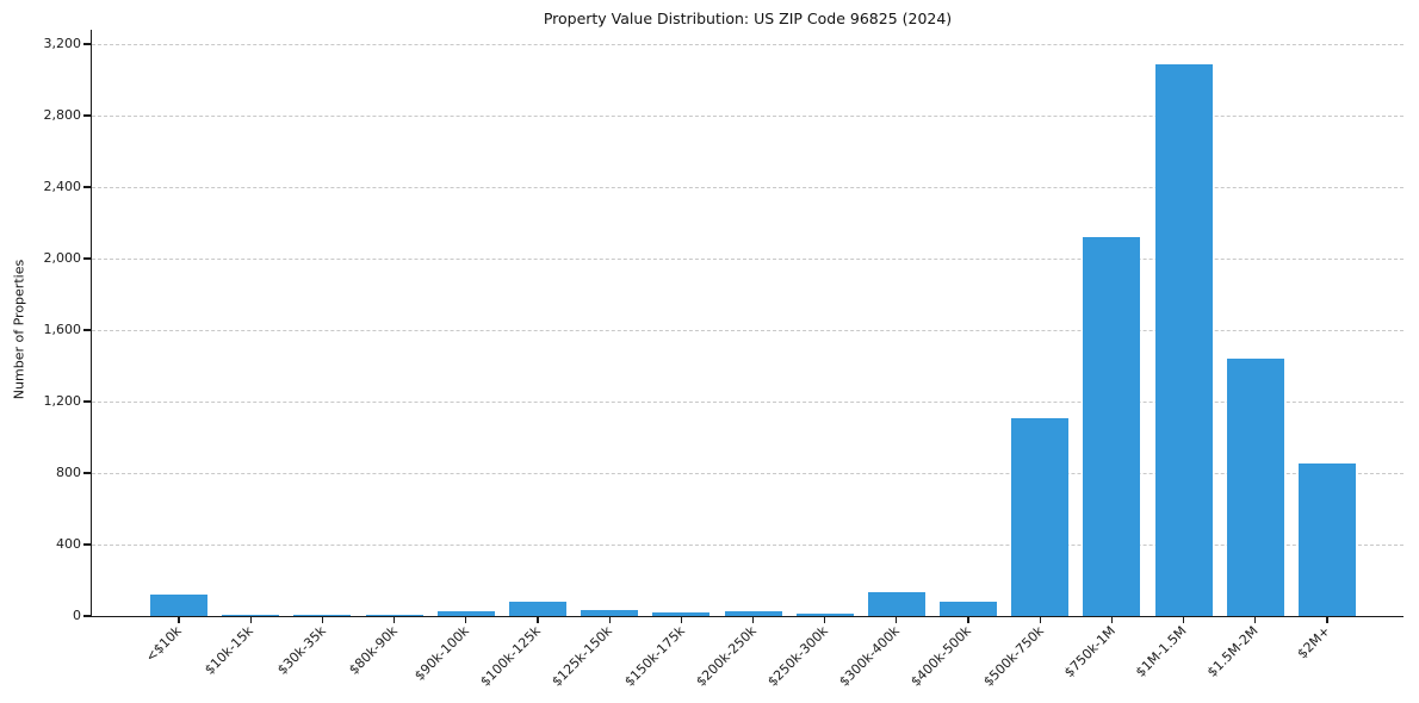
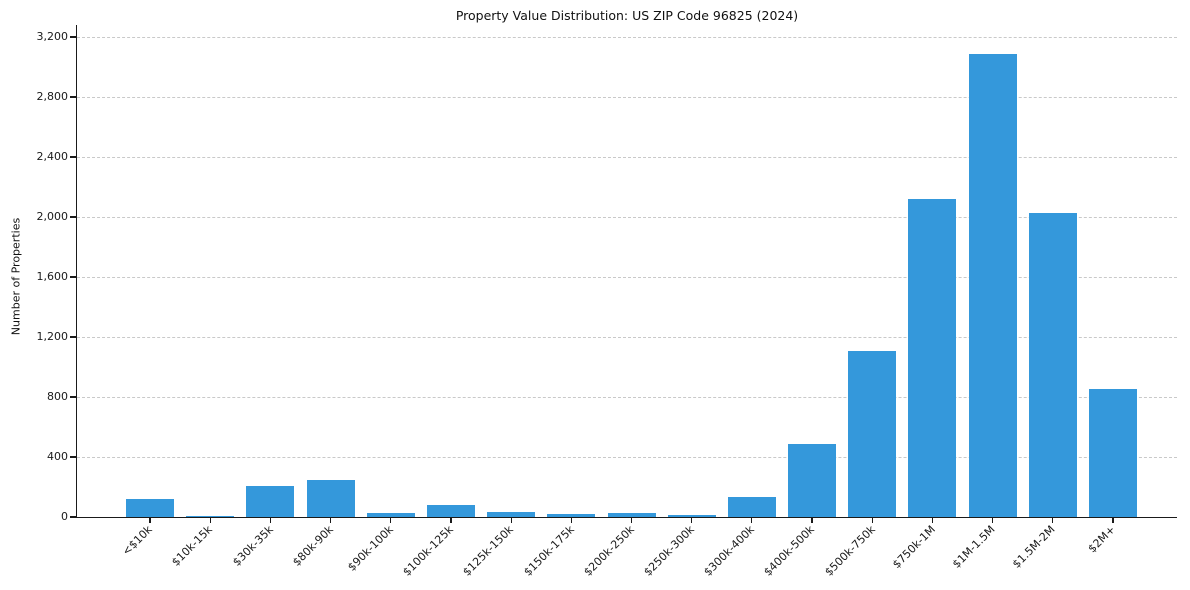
$30k-35k: 10 -> 210
$80k-90k: 10 -> 250
$400k-500k: 80 -> 490
$1.5M-2M: 1440 -> 2030
